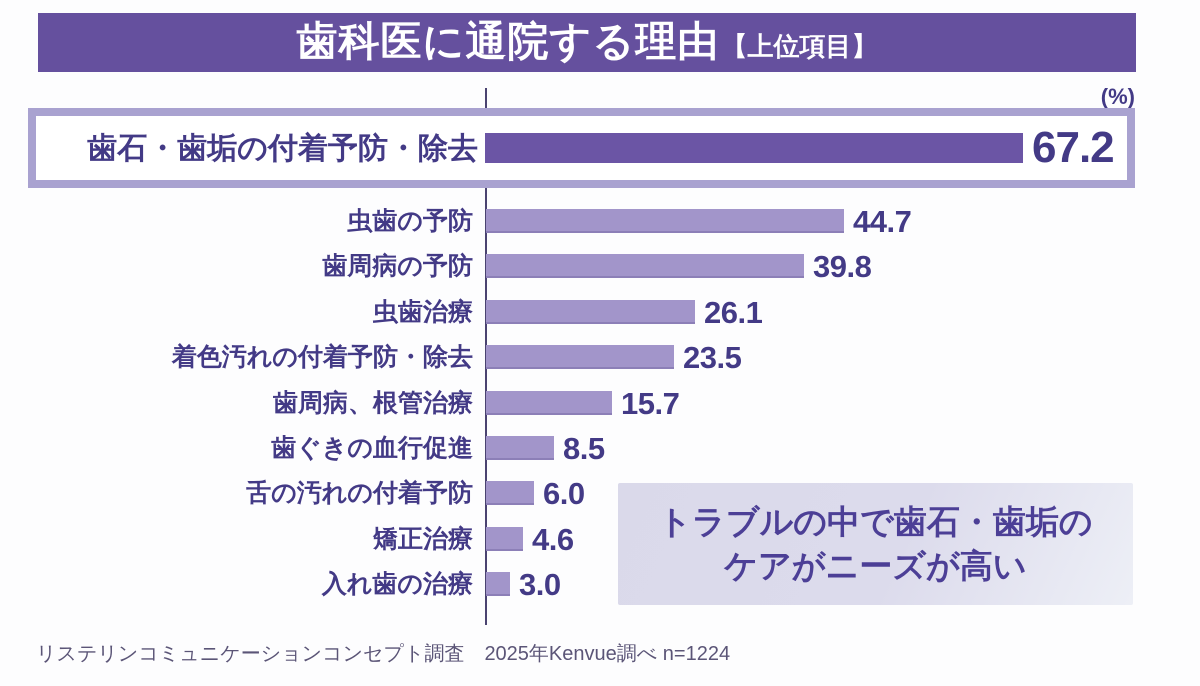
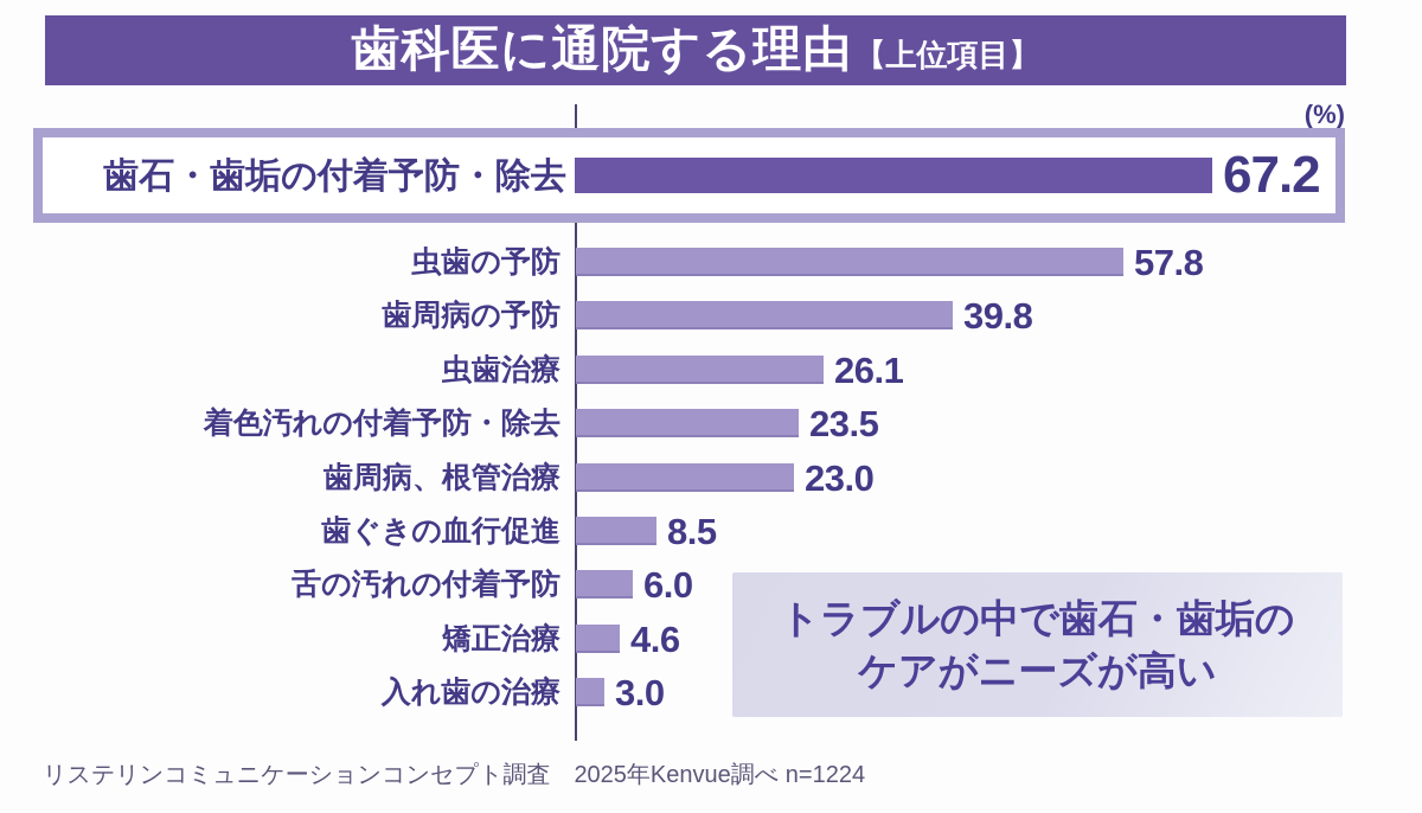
虫歯の予防: 44.7 -> 57.8
歯周病、根管治療: 15.7 -> 23.0
